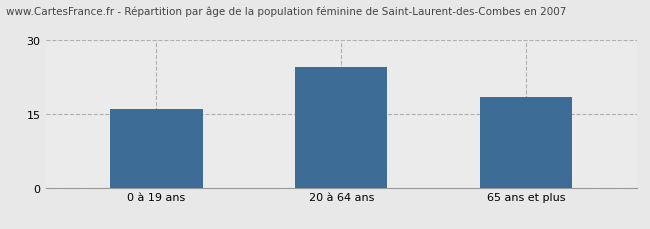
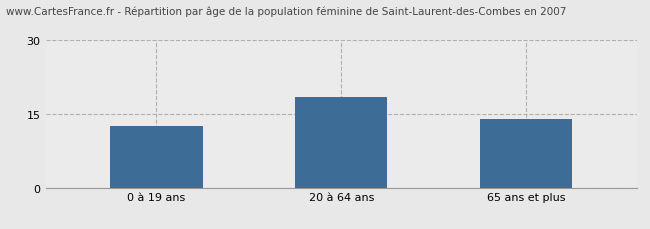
0 à 19 ans: 16.0 -> 12.5
20 à 64 ans: 24.5 -> 18.5
65 ans et plus: 18.5 -> 14.0
